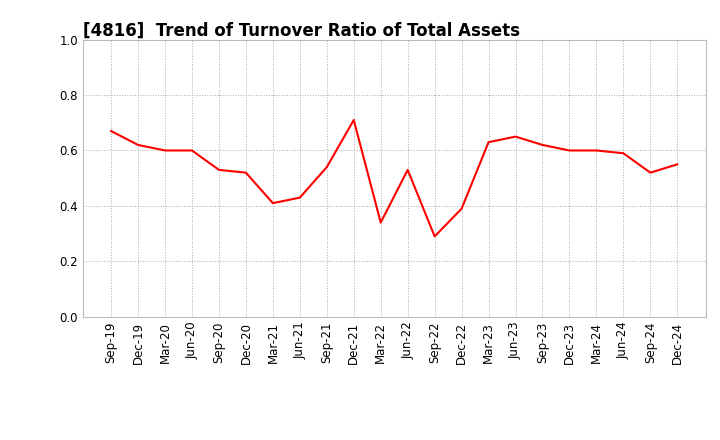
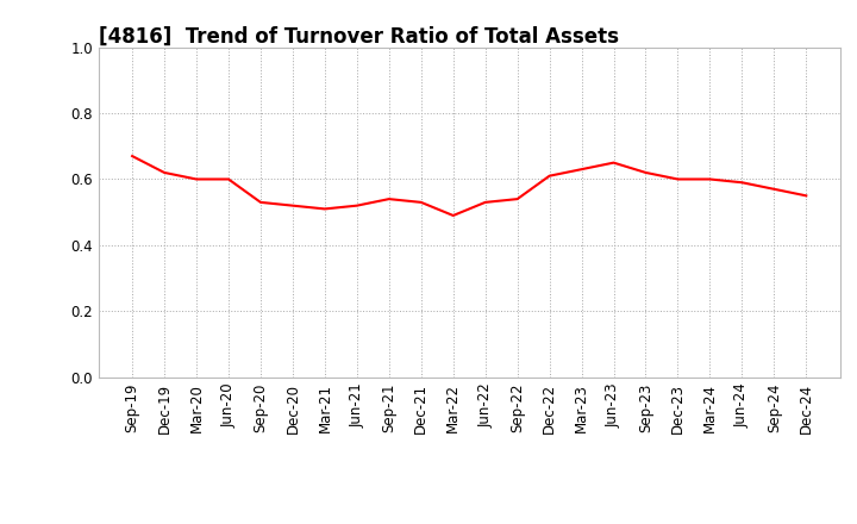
Mar-21: 0.41 -> 0.51
Jun-21: 0.43 -> 0.52
Dec-21: 0.71 -> 0.53
Mar-22: 0.34 -> 0.49
Sep-22: 0.29 -> 0.54
Dec-22: 0.39 -> 0.61
Sep-24: 0.52 -> 0.57
